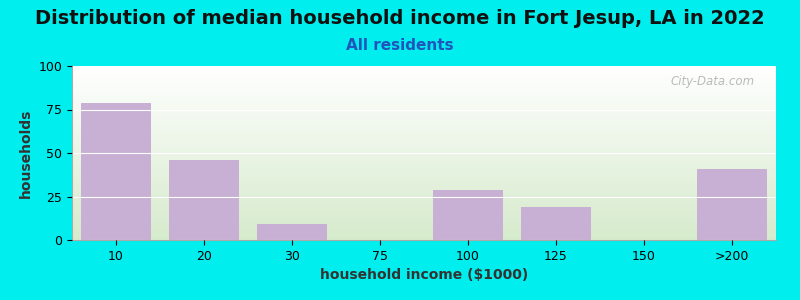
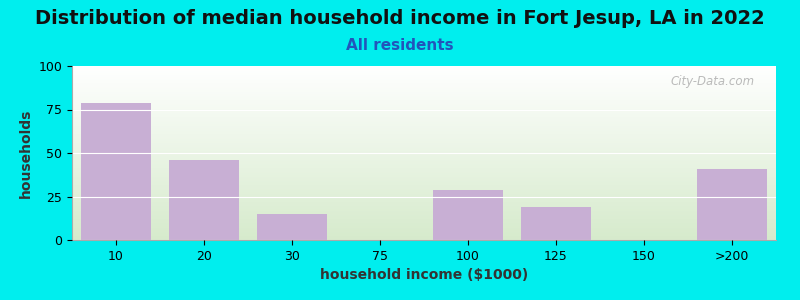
30: 9 -> 15
